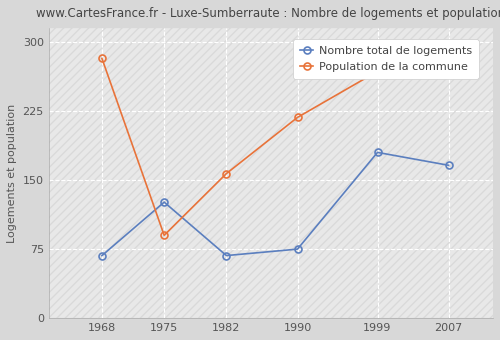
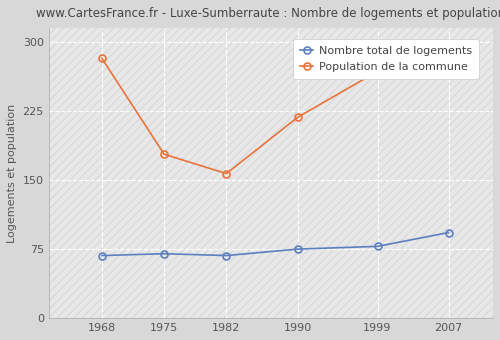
Nombre total de logements/1975: 126 -> 70
Population de la commune/1975: 90 -> 178
Nombre total de logements/1999: 180 -> 78
Nombre total de logements/2007: 166 -> 93
